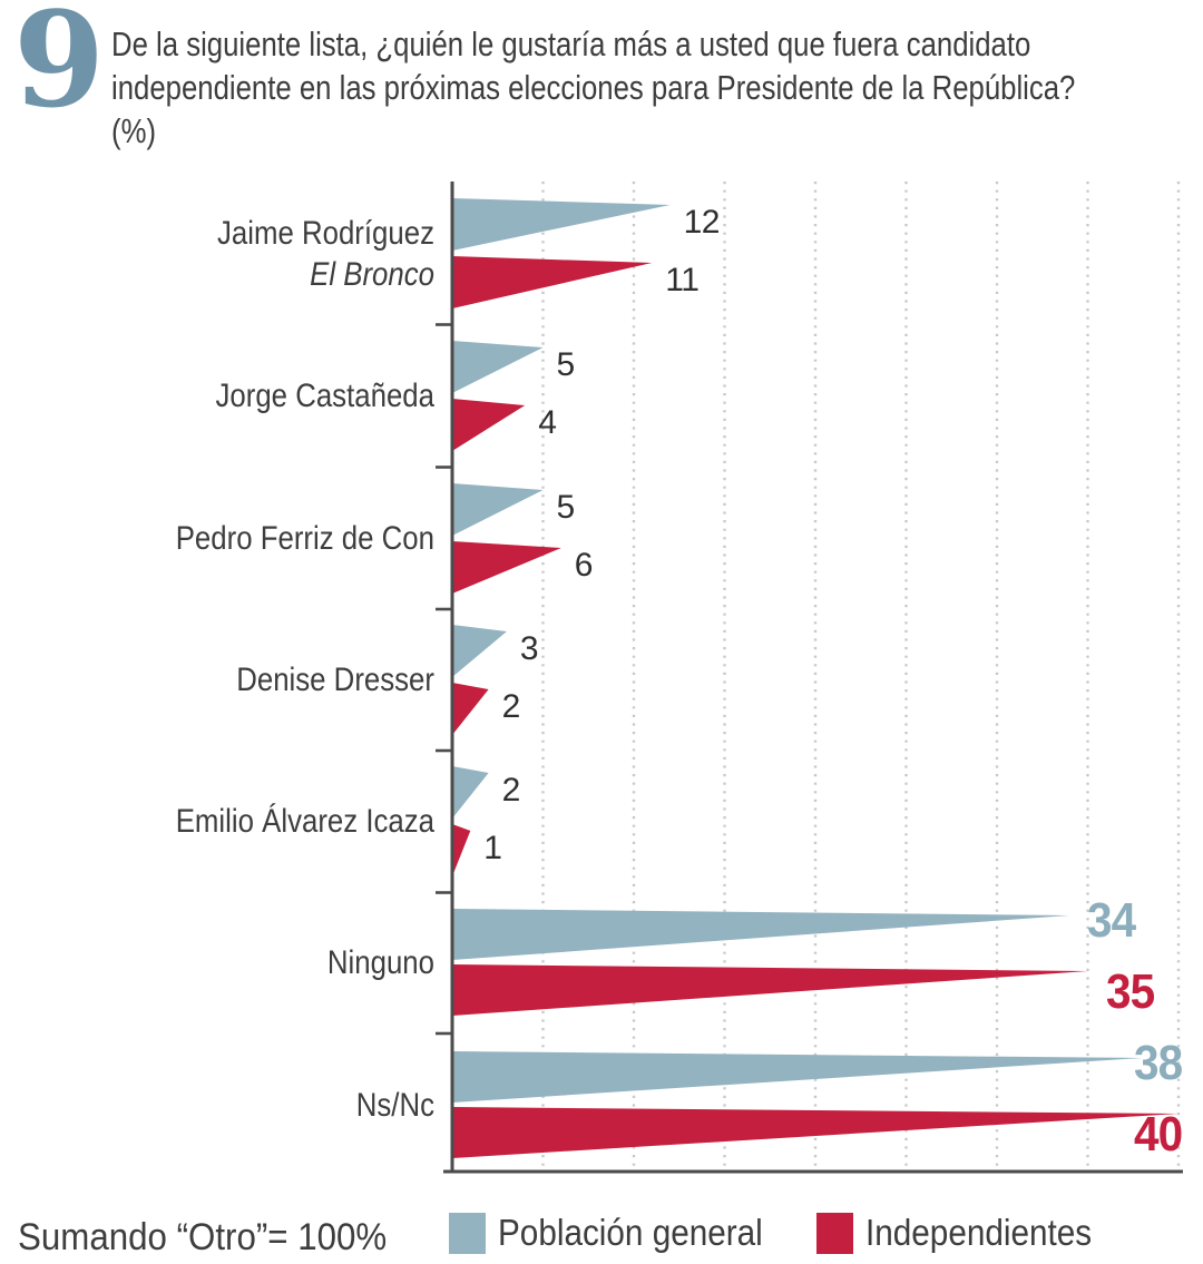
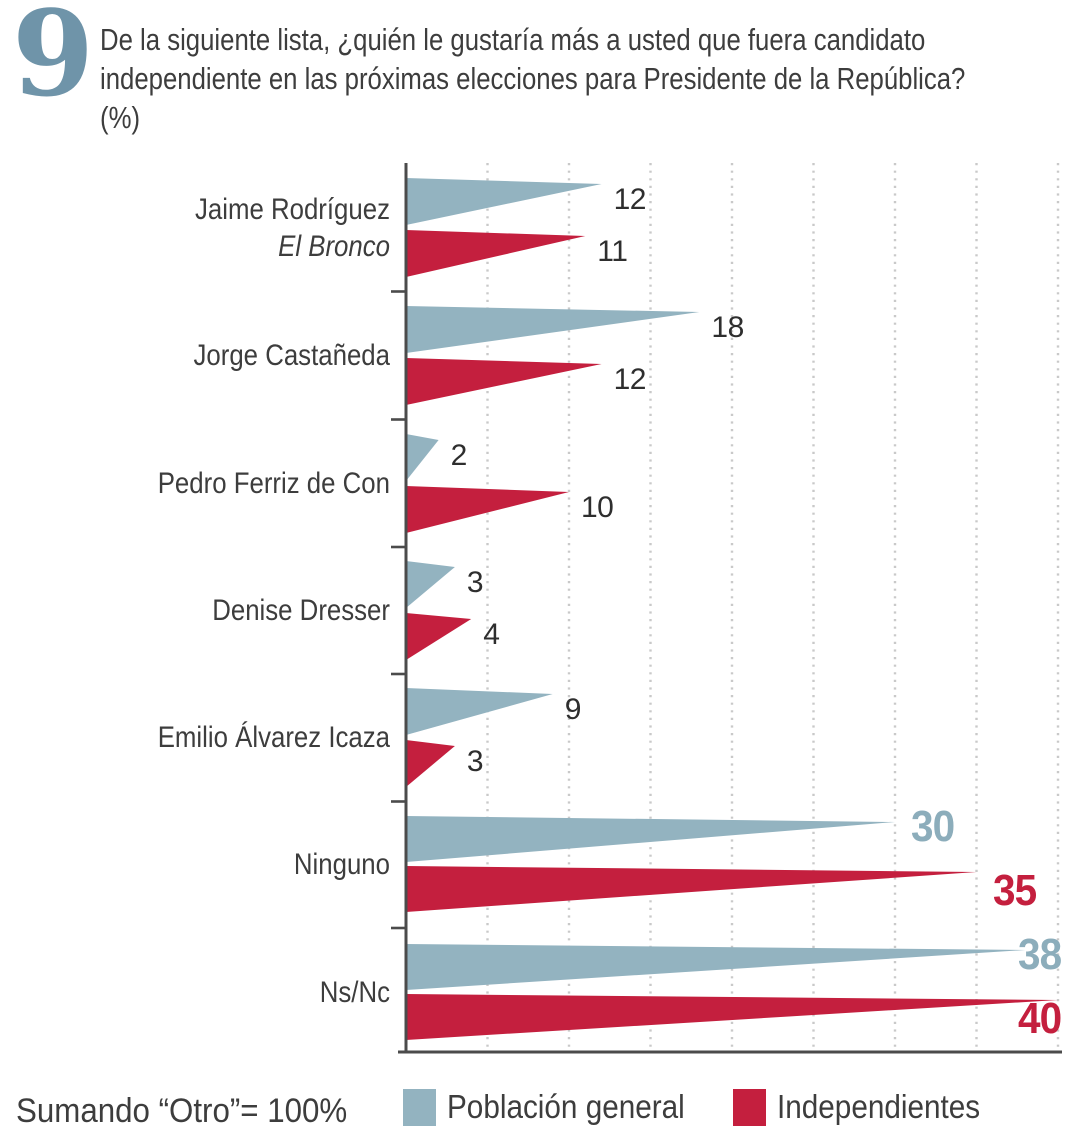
Población general/Jorge Castañeda: 5 -> 18
Independientes/Jorge Castañeda: 4 -> 12
Población general/Pedro Ferriz de Con: 5 -> 2
Independientes/Pedro Ferriz de Con: 6 -> 10
Independientes/Denise Dresser: 2 -> 4
Población general/Emilio Álvarez Icaza: 2 -> 9
Independientes/Emilio Álvarez Icaza: 1 -> 3
Población general/Ninguno: 34 -> 30
